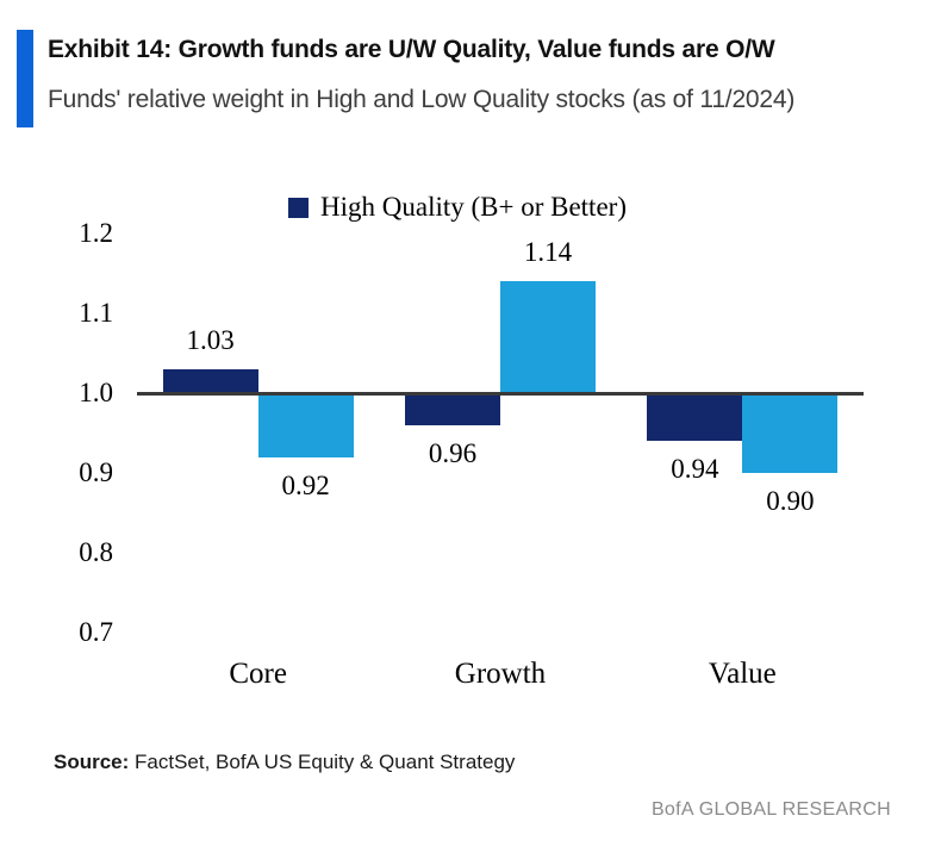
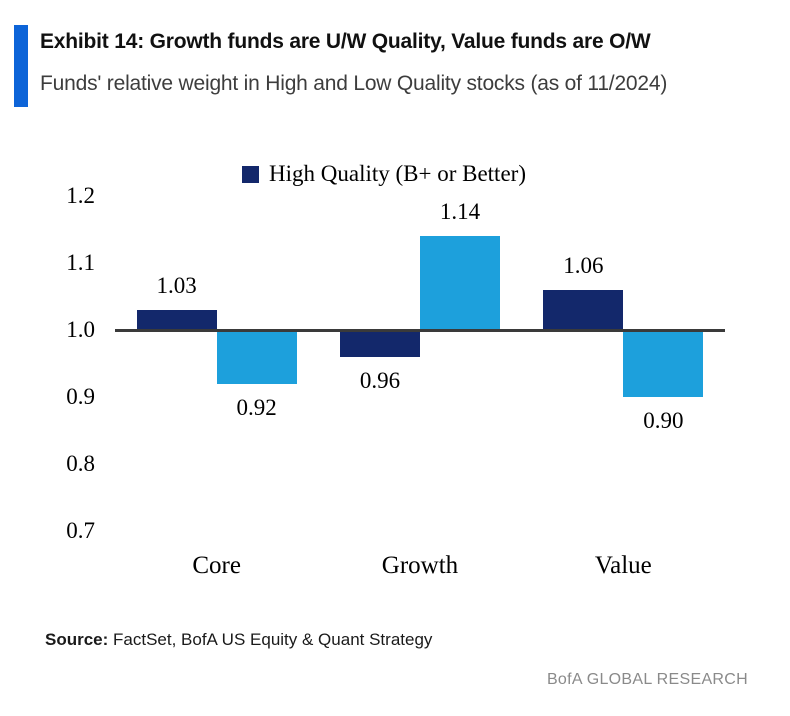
High Quality (B+ or Better)/Value: 0.94 -> 1.06
